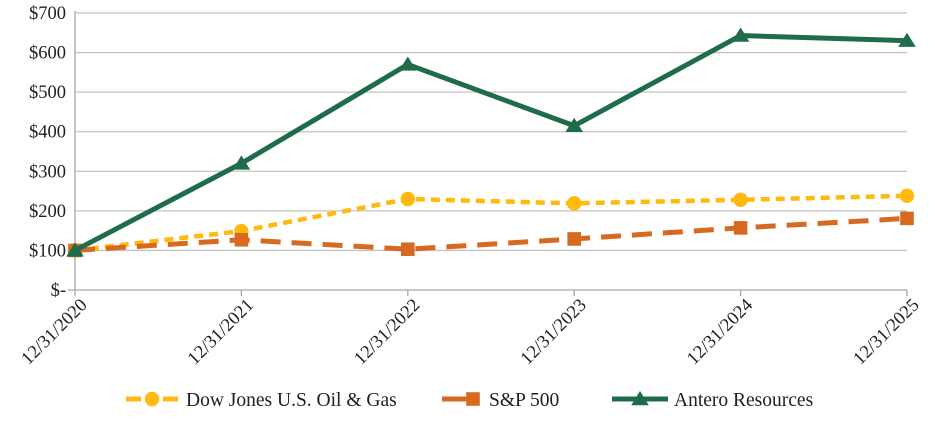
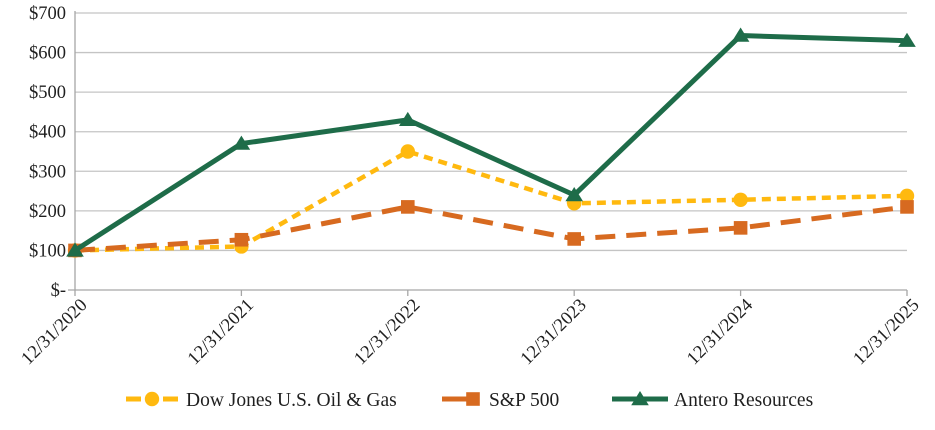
Dow Jones U.S. Oil & Gas/12/31/2021: $150 -> $110
Antero Resources/12/31/2021: $320 -> $370
Dow Jones U.S. Oil & Gas/12/31/2022: $230 -> $350
S&P 500/12/31/2022: $100 -> $210
Antero Resources/12/31/2022: $570 -> $430
Antero Resources/12/31/2023: $420 -> $240
S&P 500/12/31/2025: $180 -> $210
